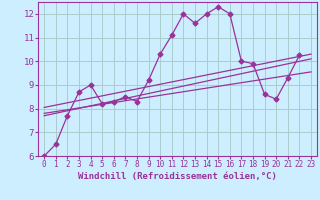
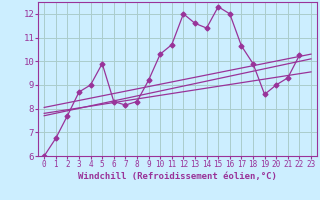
1: 6.50 -> 6.75
5: 8.20 -> 9.90
7: 8.50 -> 8.15
11: 11.10 -> 10.70
14: 12.00 -> 11.40
17: 10.00 -> 10.65
20: 8.40 -> 9.00
